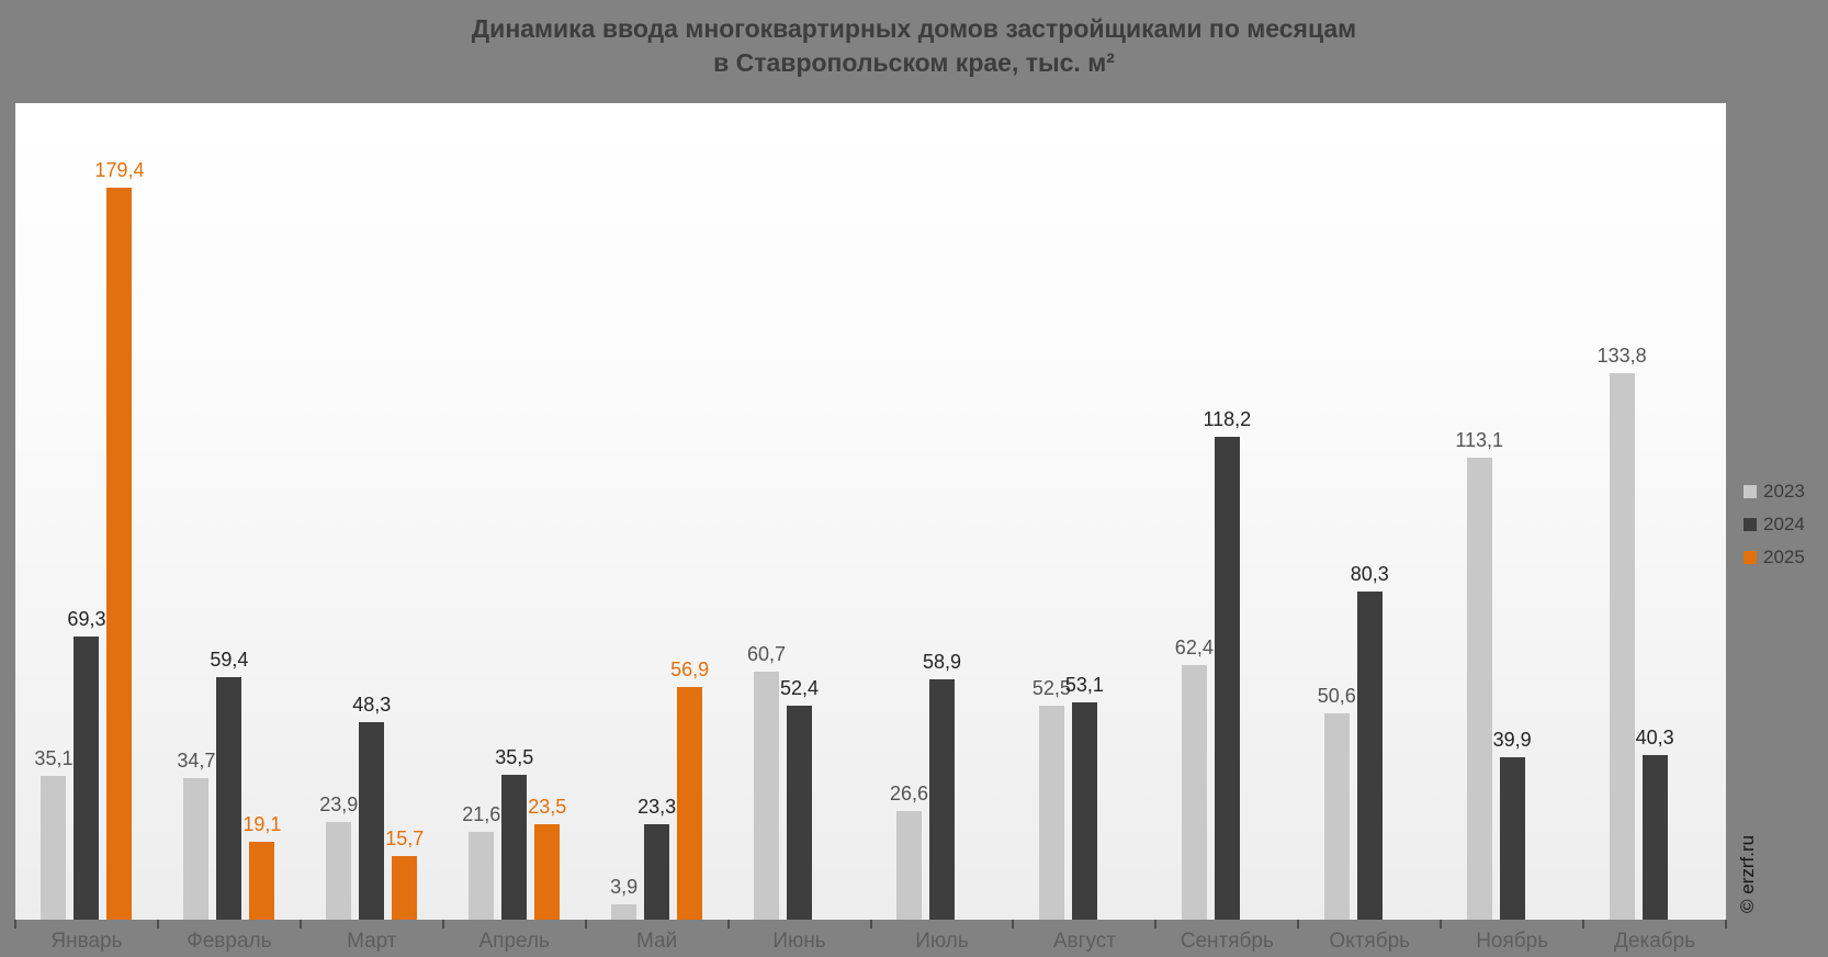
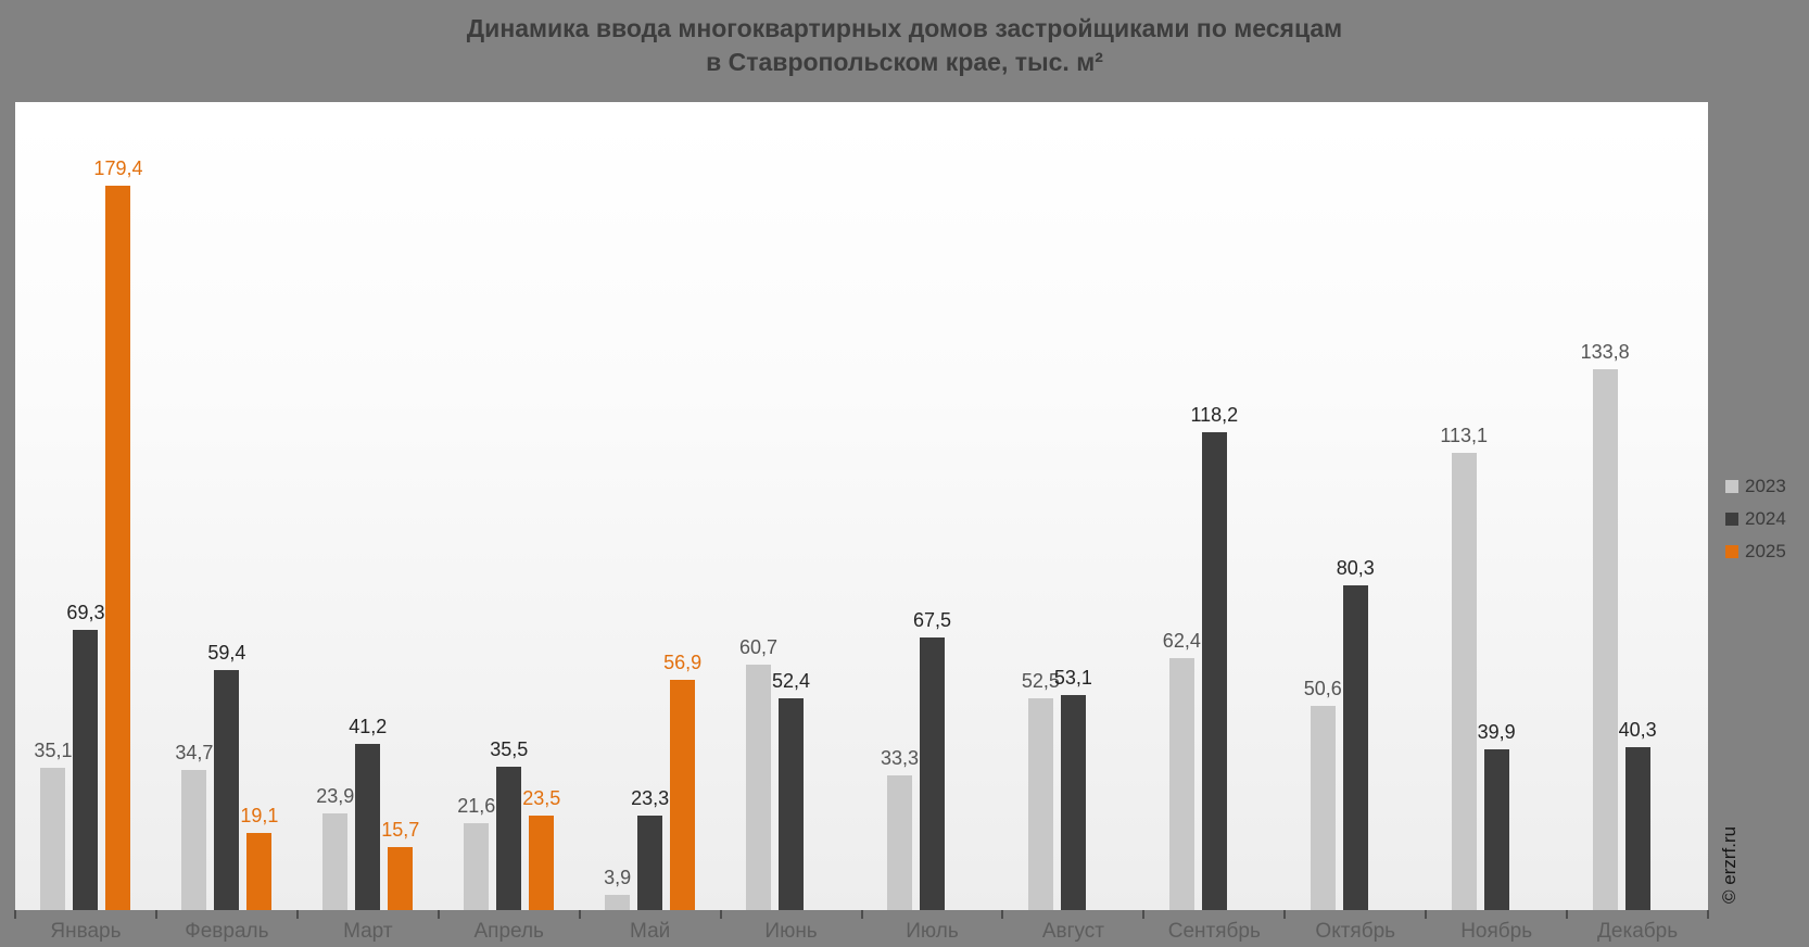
2024/Март: 48,3 -> 41,2
2023/Июль: 26,6 -> 33,3
2024/Июль: 58,9 -> 67,5
